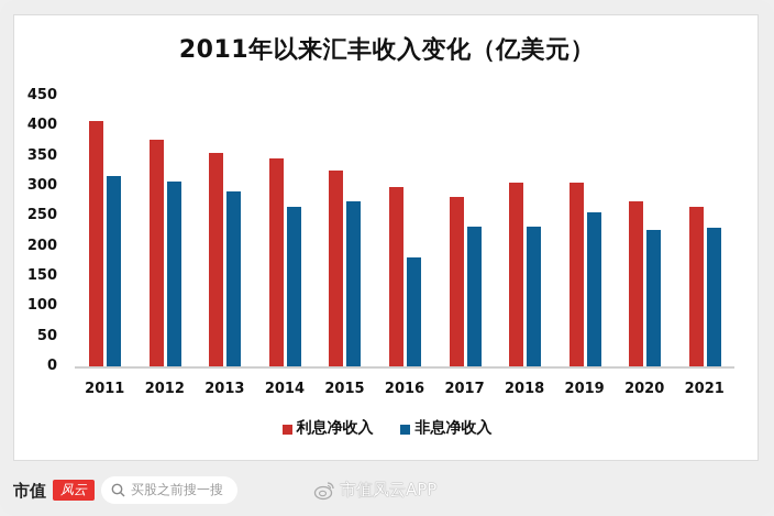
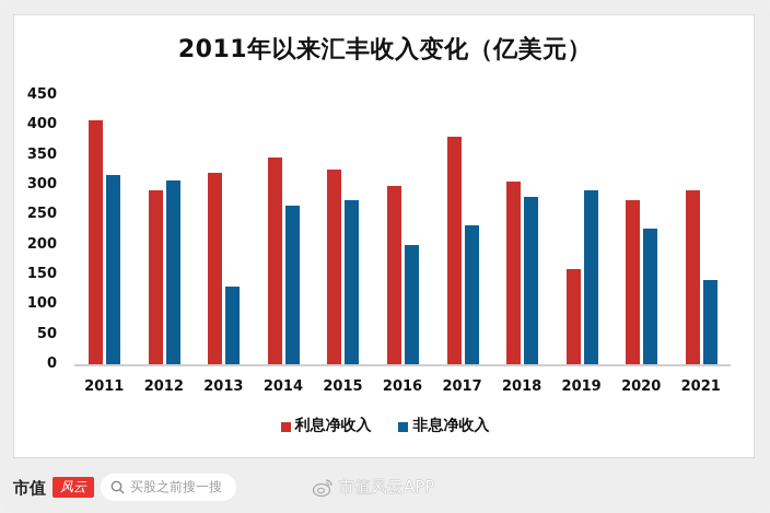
利息净收入/2012: 380 -> 290
利息净收入/2013: 350 -> 320
非息净收入/2013: 290 -> 130
非息净收入/2016: 180 -> 200
利息净收入/2017: 280 -> 380
非息净收入/2018: 230 -> 280
利息净收入/2019: 300 -> 160
非息净收入/2019: 260 -> 290
利息净收入/2021: 260 -> 290
非息净收入/2021: 230 -> 140
